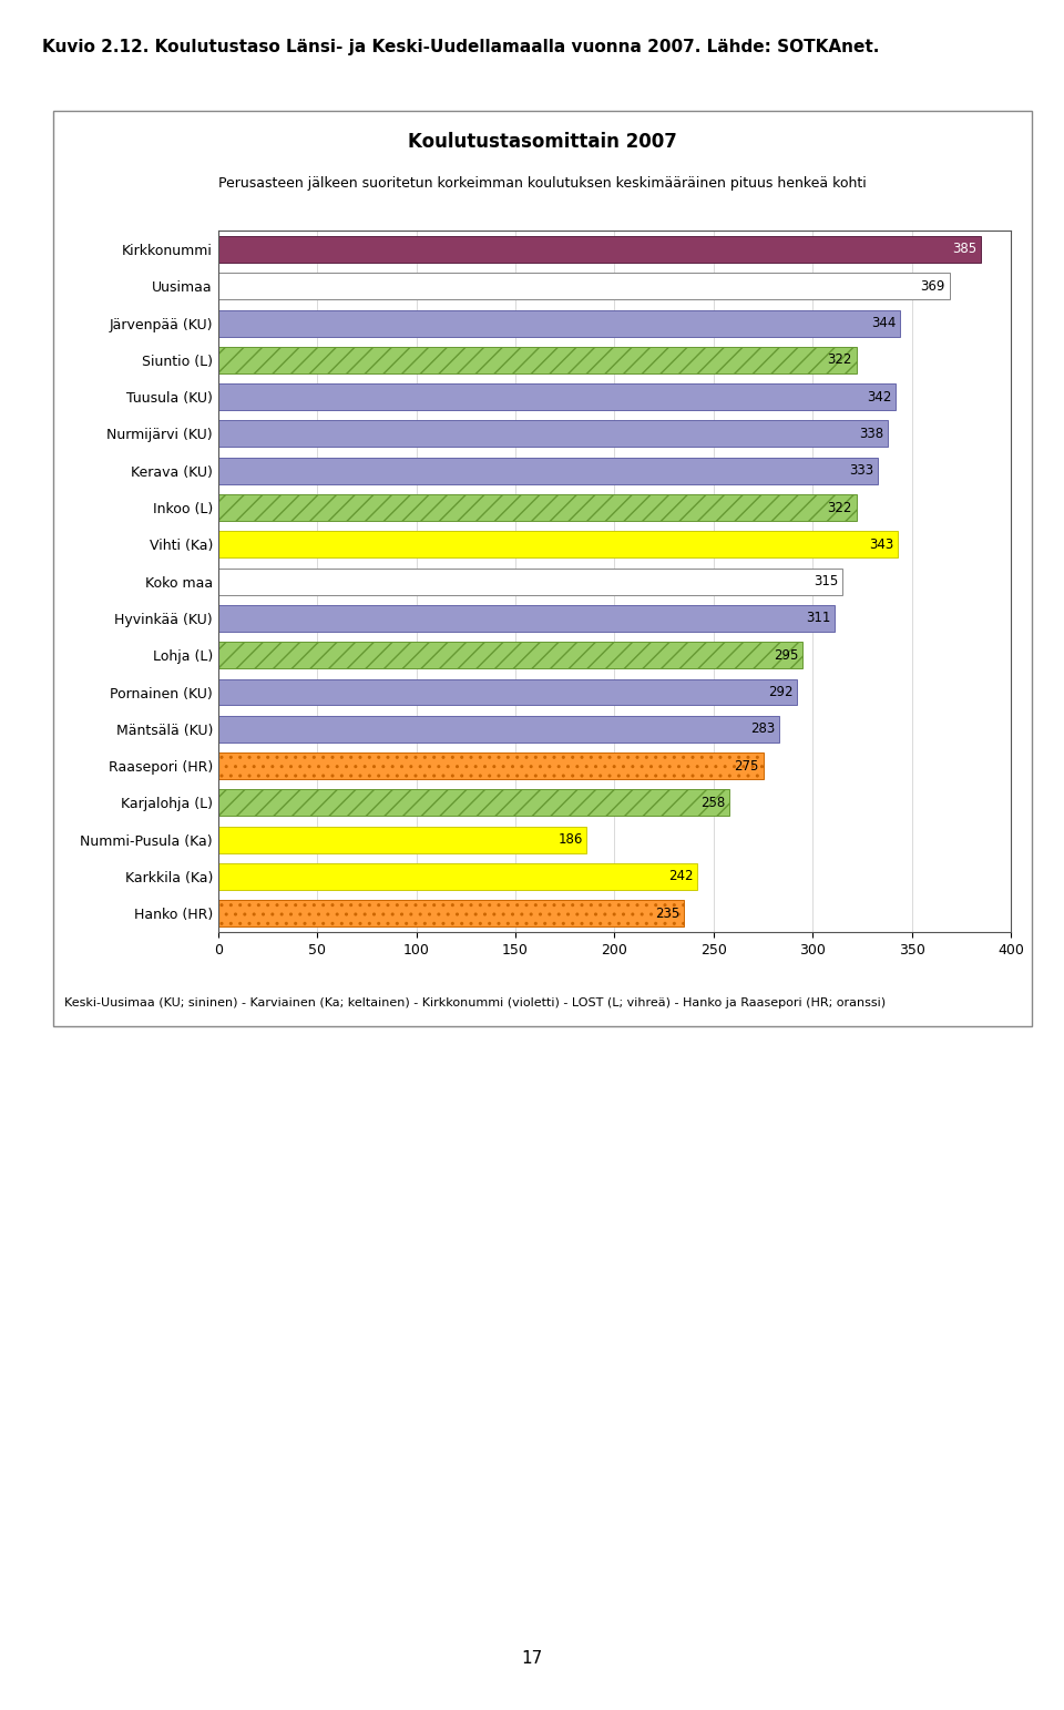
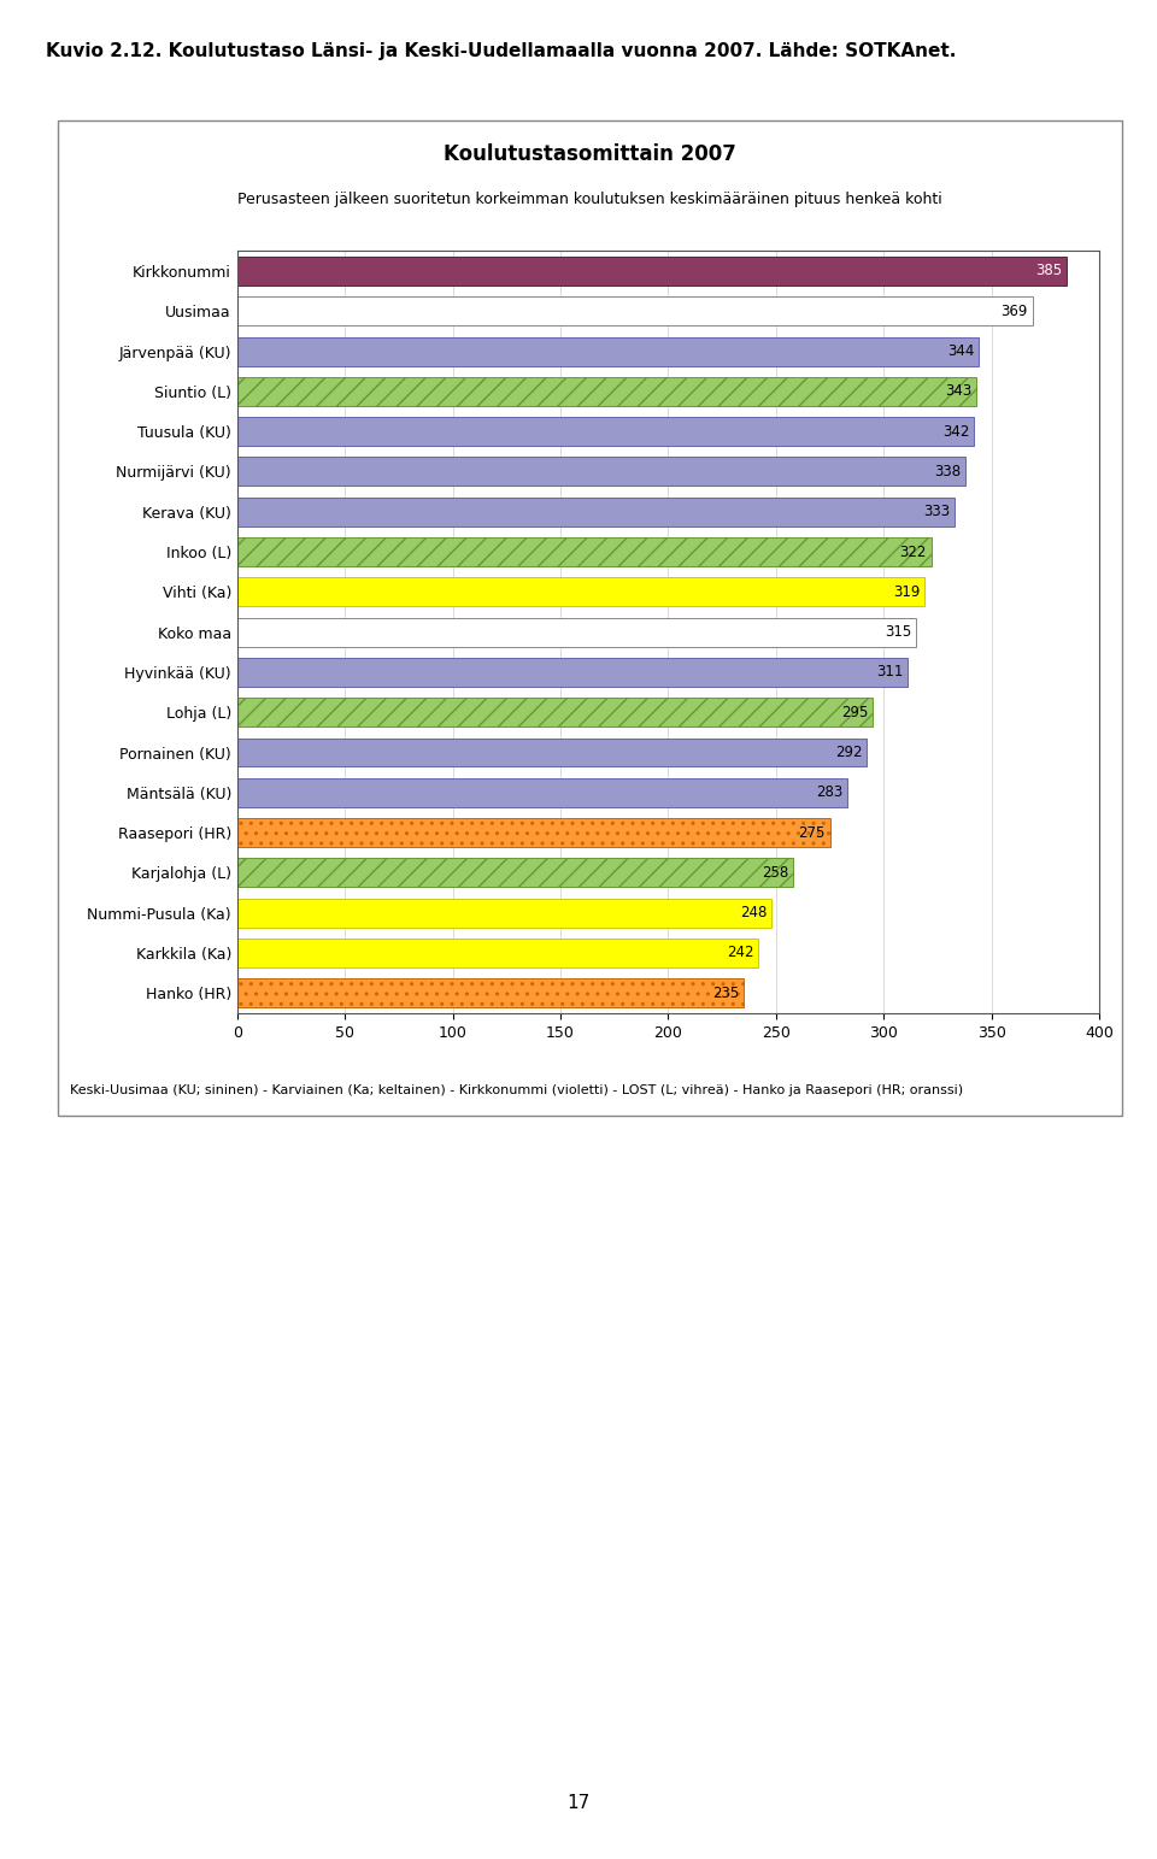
Siuntio (L): 322 -> 343
Vihti (Ka): 343 -> 319
Nummi-Pusula (Ka): 186 -> 248
